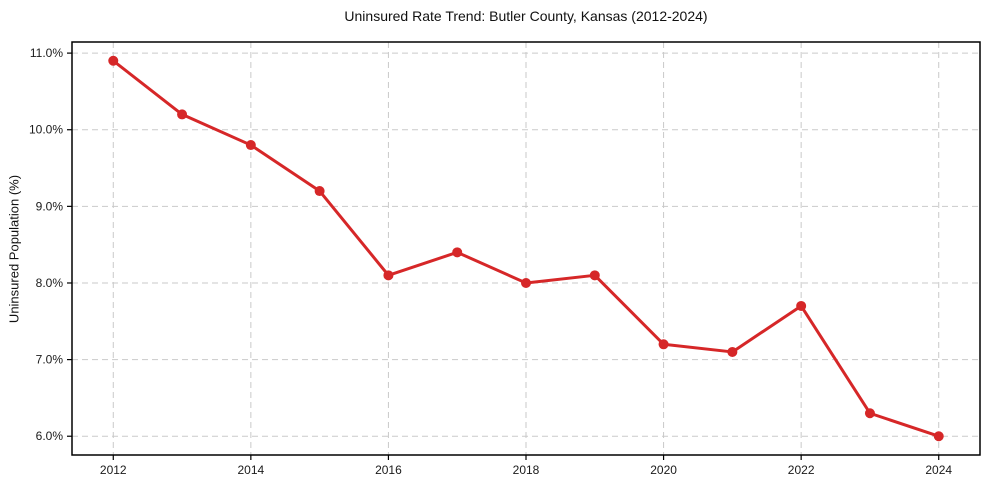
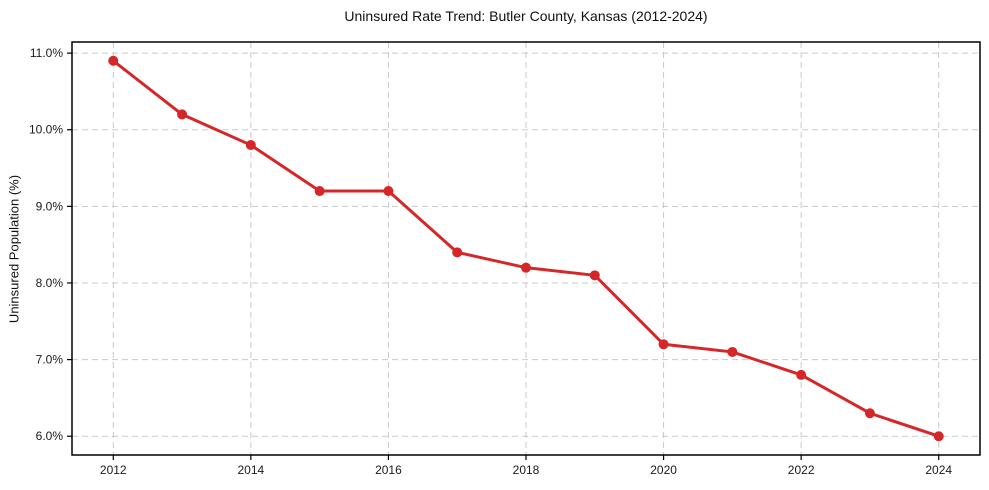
2016: 8.1% -> 9.2%
2018: 8.0% -> 8.2%
2022: 7.7% -> 6.8%
